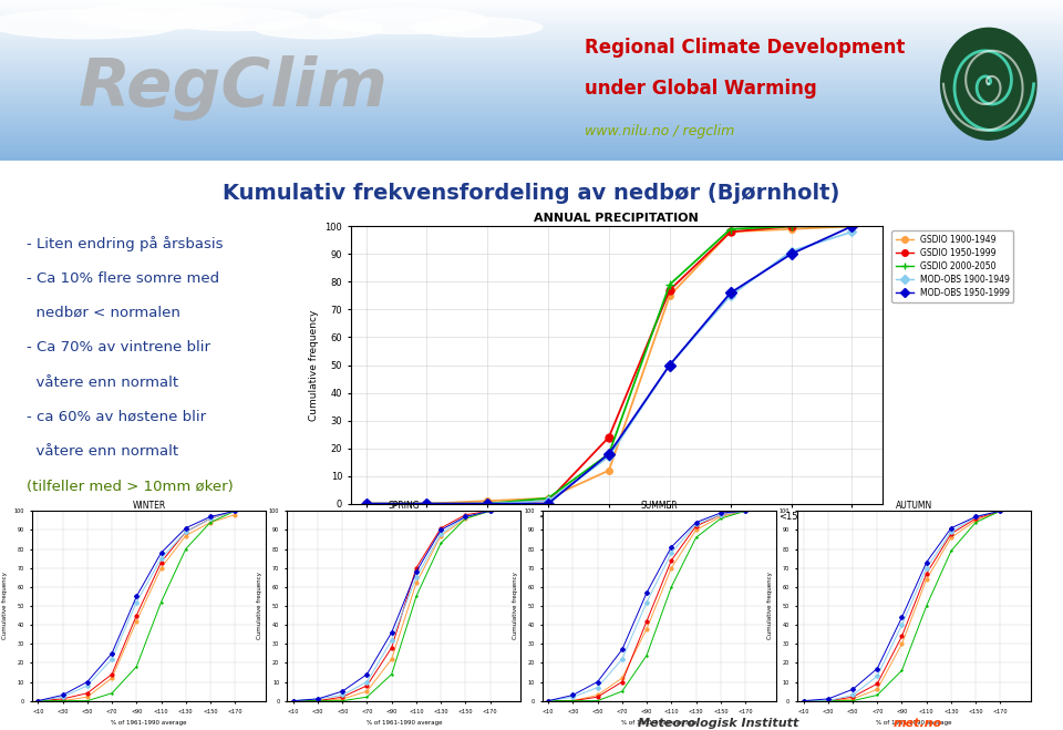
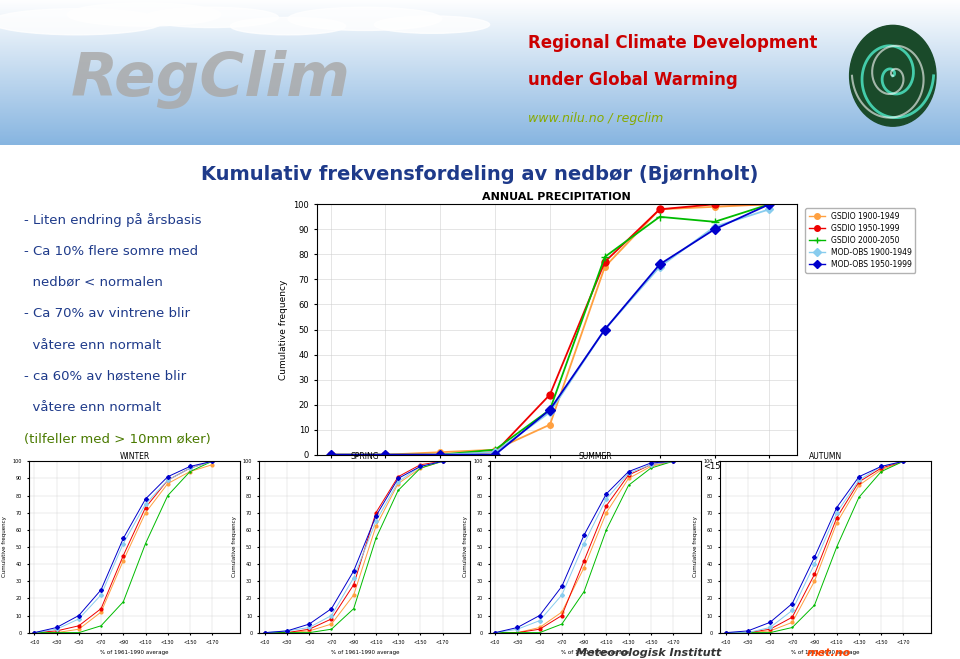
ANNUAL PRECIPITATION/GSDIO 2000-2050/<130: 99 -> 95
ANNUAL PRECIPITATION/GSDIO 2000-2050/<150: 100 -> 93
